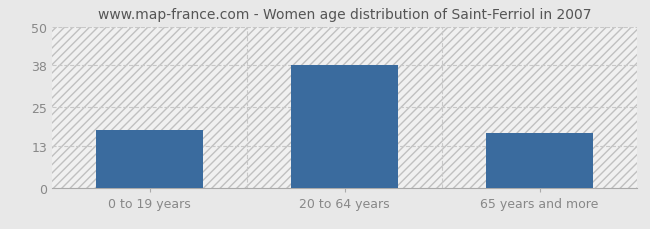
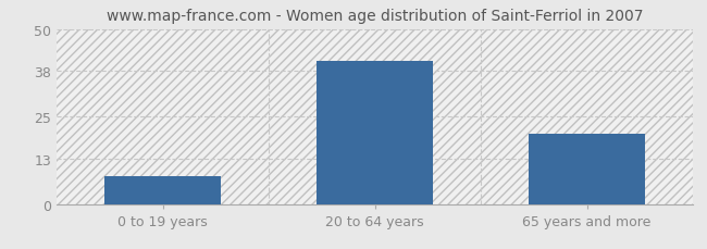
0 to 19 years: 18 -> 8
20 to 64 years: 38 -> 41
65 years and more: 17 -> 20
